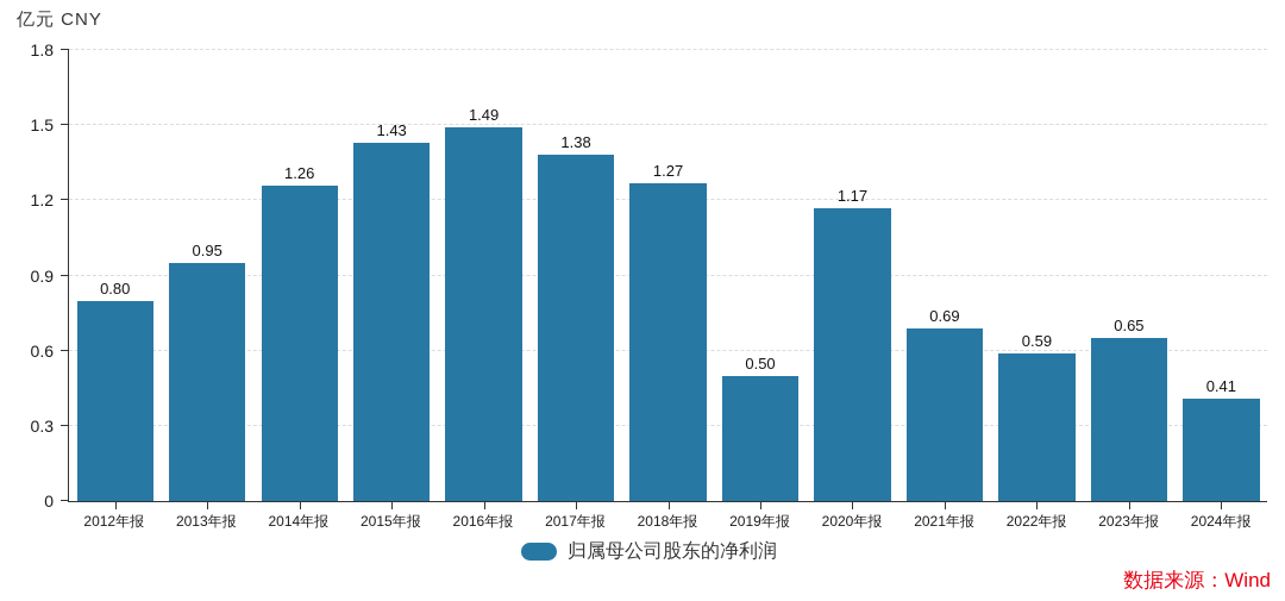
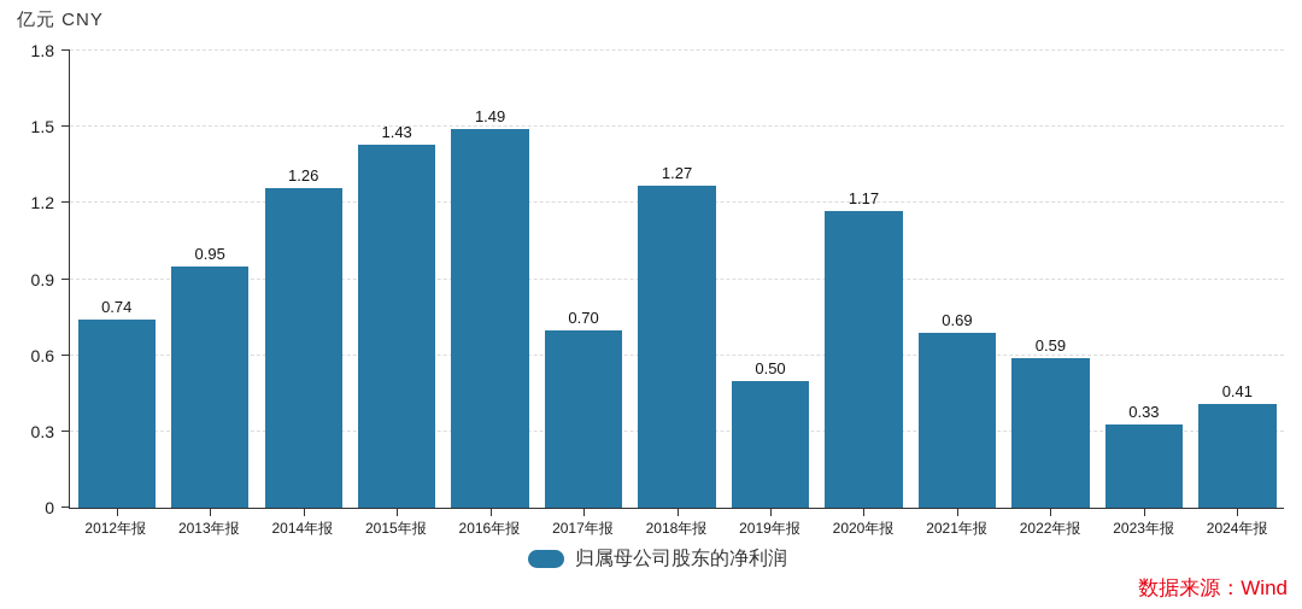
2012年报: 0.80 -> 0.74
2017年报: 1.38 -> 0.70
2023年报: 0.65 -> 0.33
